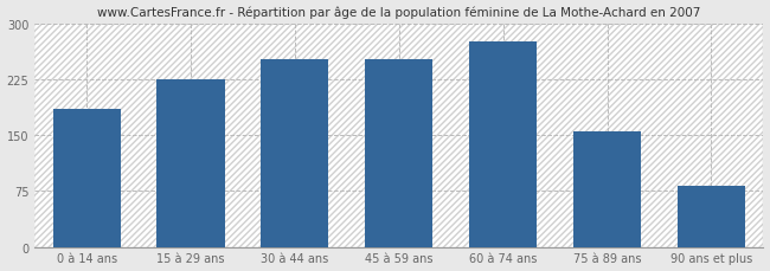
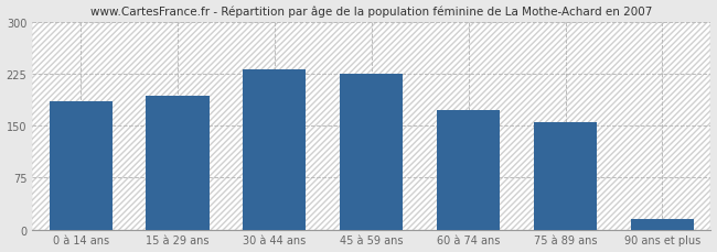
15 à 29 ans: 226 -> 193
30 à 44 ans: 252 -> 232
45 à 59 ans: 252 -> 225
60 à 74 ans: 276 -> 172
90 ans et plus: 82 -> 15
